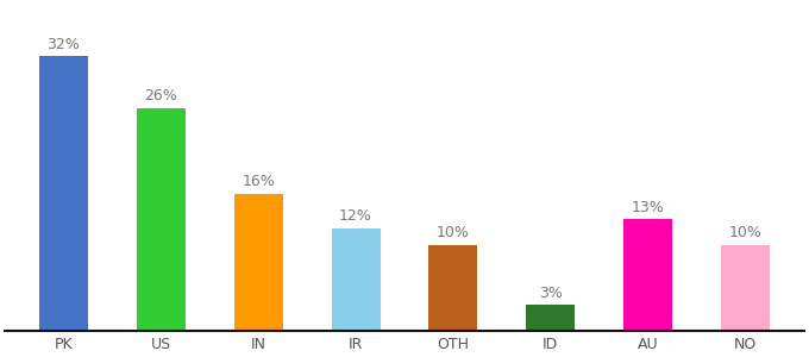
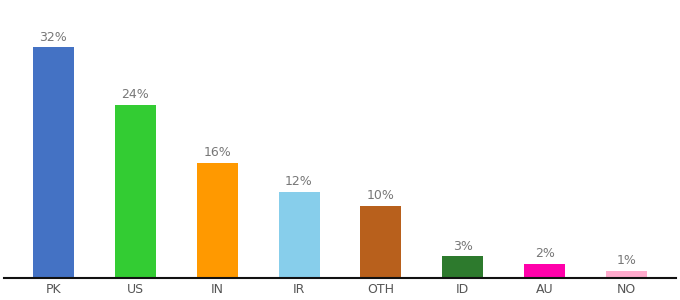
US: 26% -> 24%
AU: 13% -> 2%
NO: 10% -> 1%
